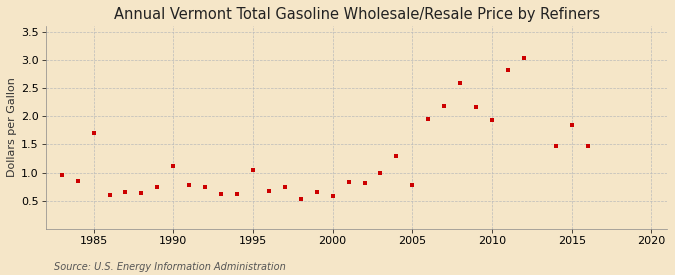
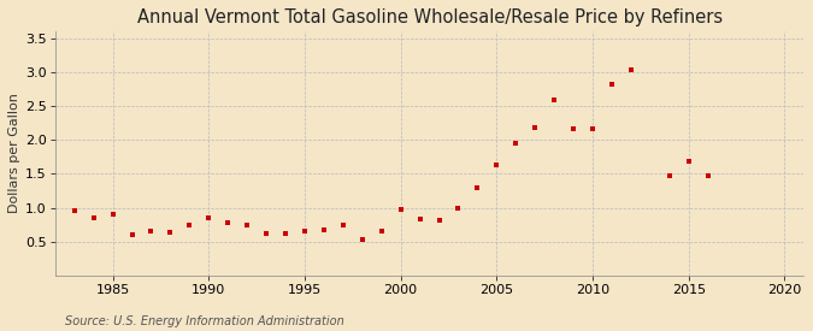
1985: 1.70 -> 0.90
1990: 1.12 -> 0.86
1995: 1.04 -> 0.65
2000: 0.58 -> 0.98
2005: 0.78 -> 1.64
2010: 1.94 -> 2.17
2015: 1.84 -> 1.68
